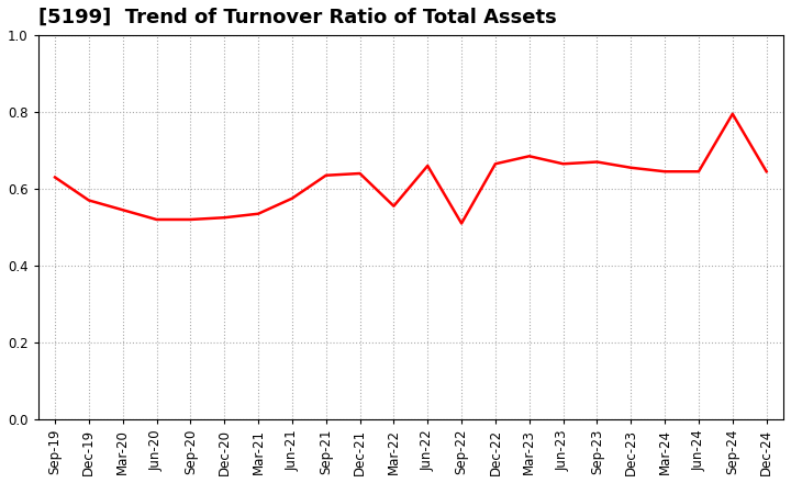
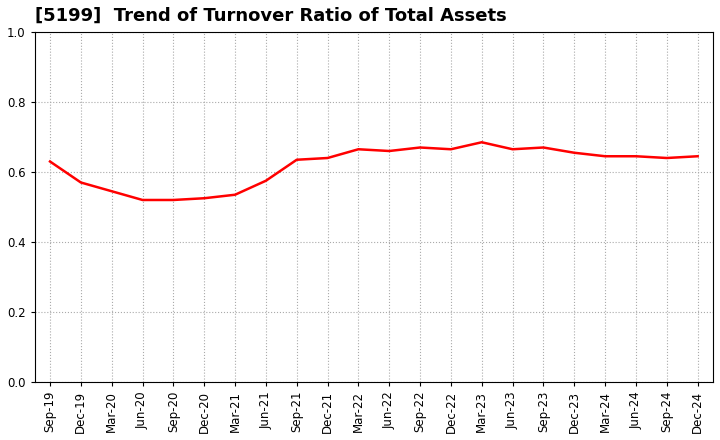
Mar-22: 0.555 -> 0.665
Sep-22: 0.510 -> 0.670
Sep-24: 0.795 -> 0.640
